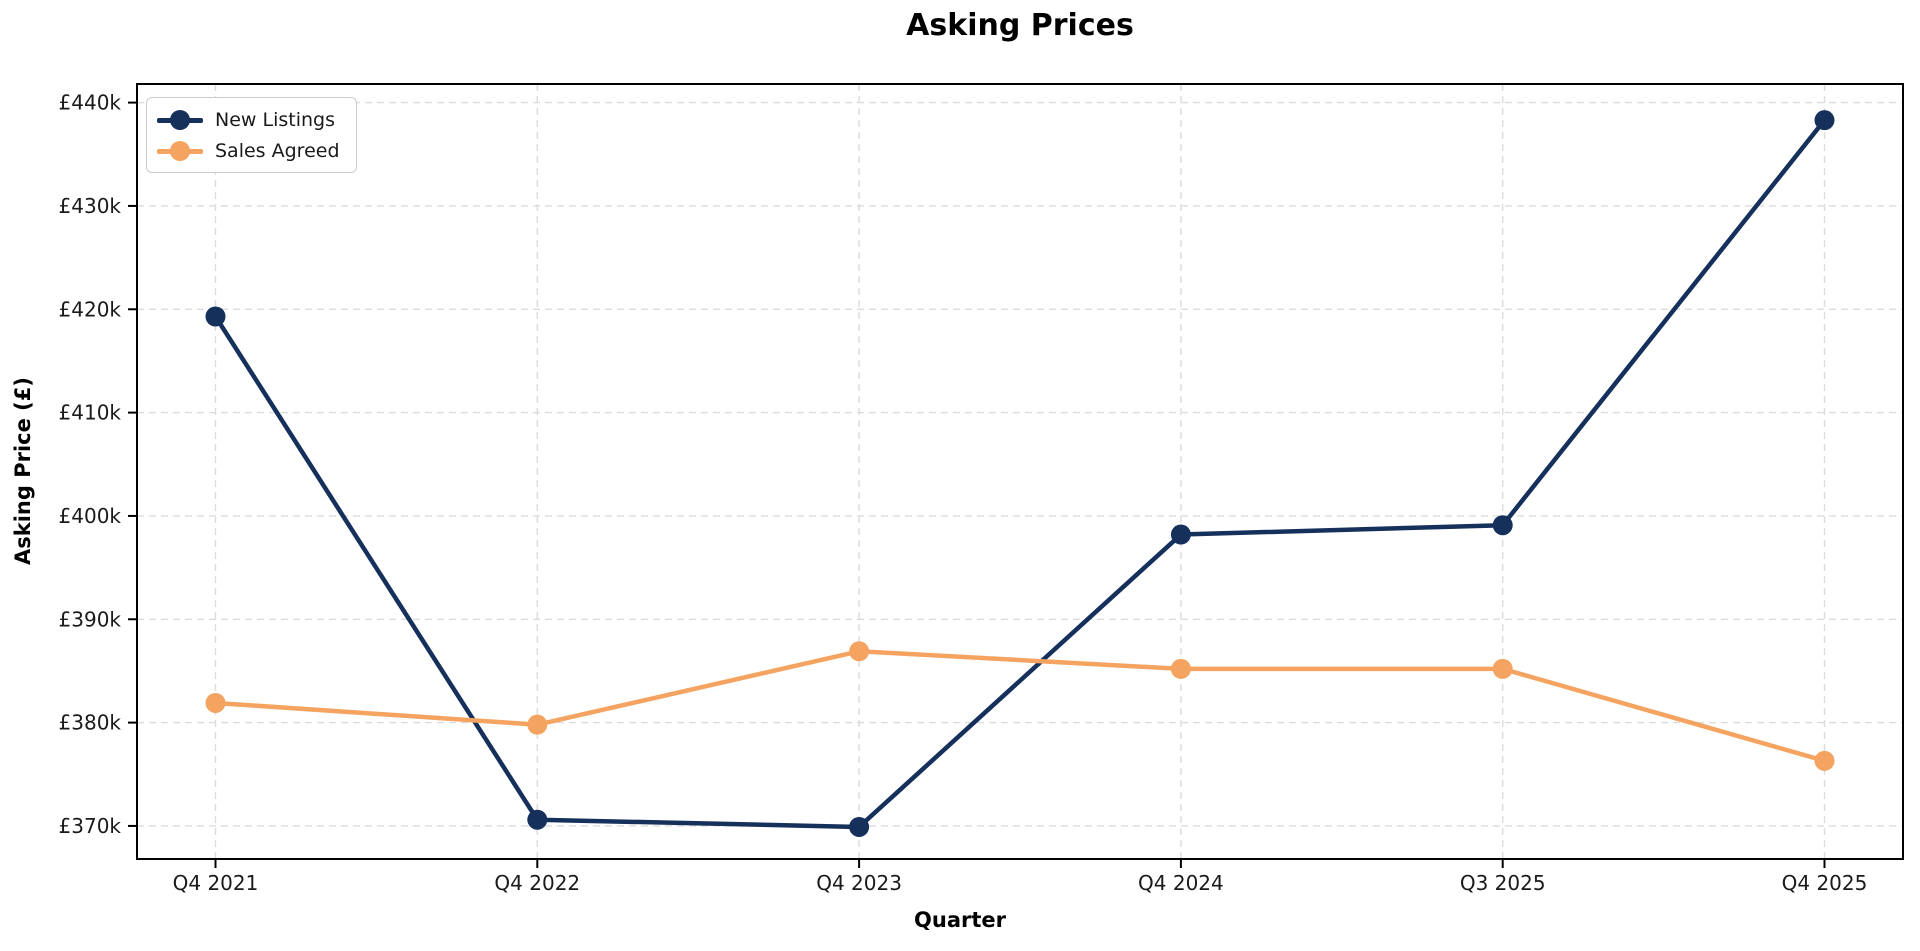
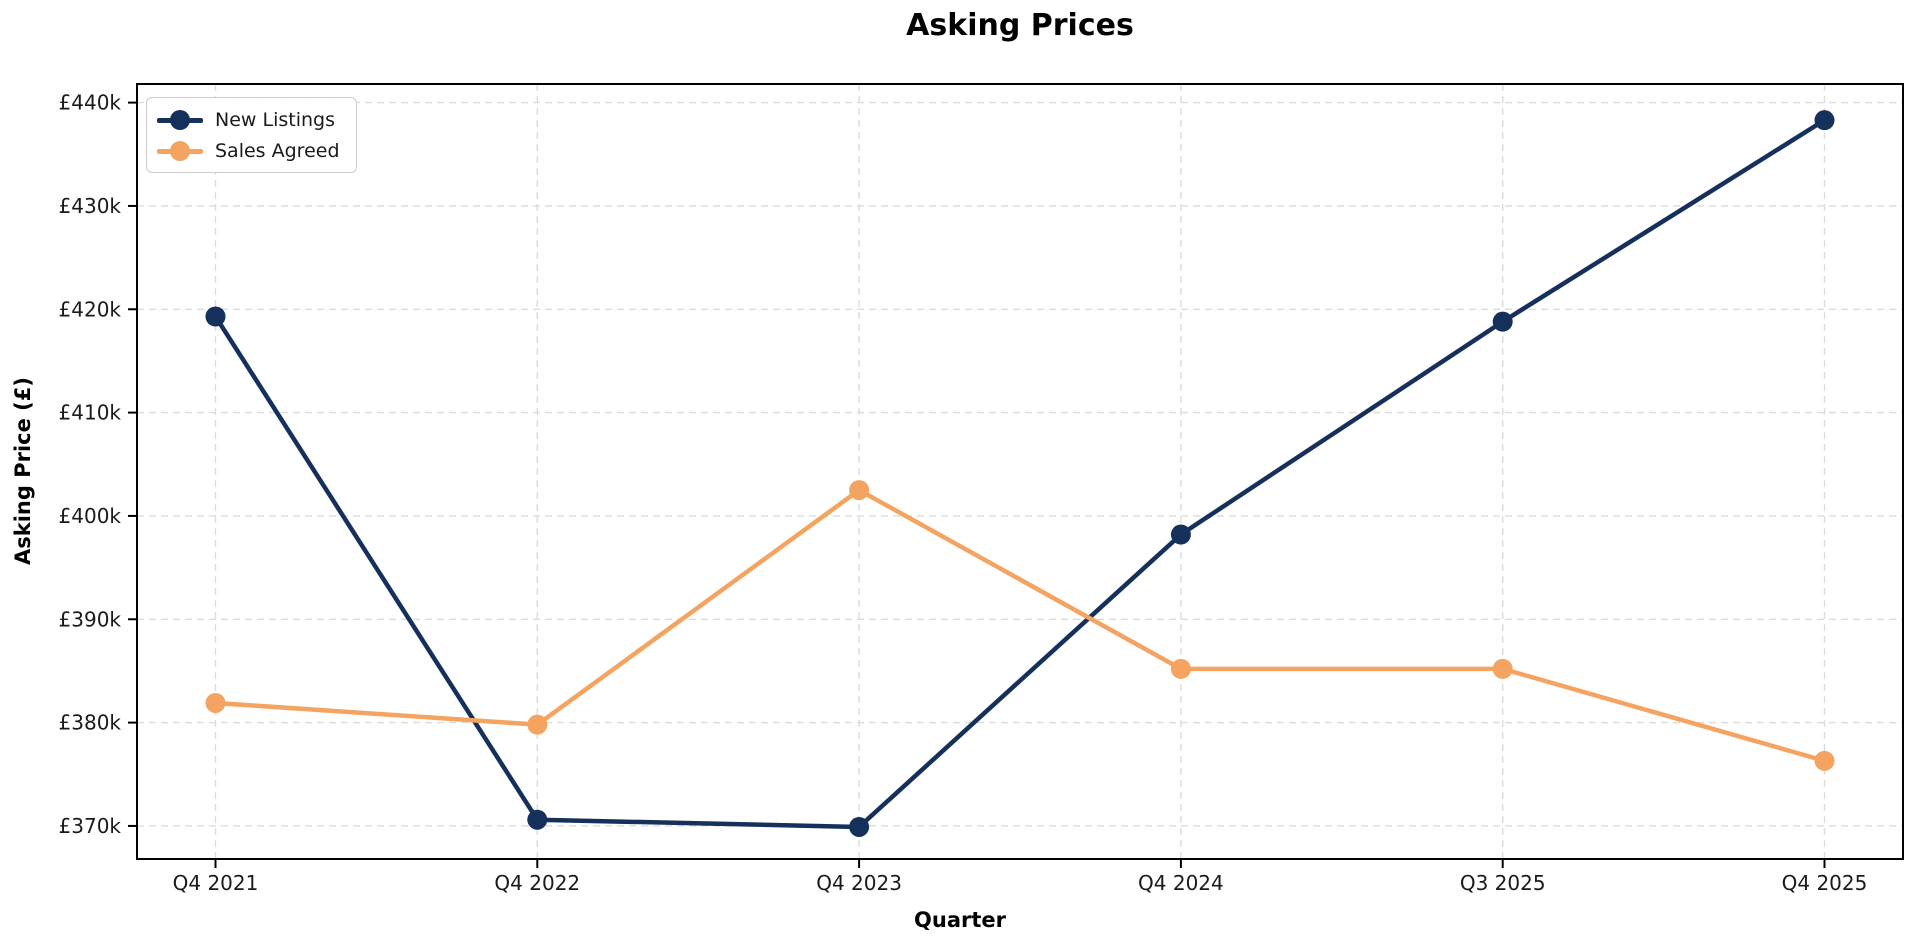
Sales Agreed/Q4 2023: £386.9k -> £402.5k
New Listings/Q3 2025: £399.1k -> £418.8k
